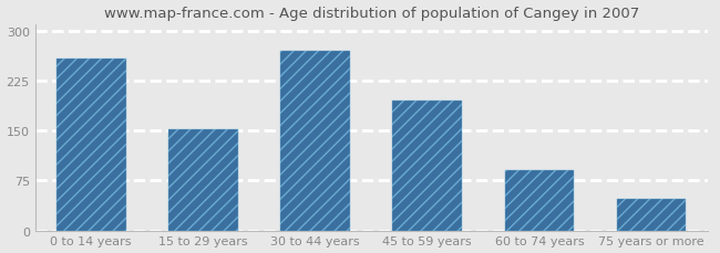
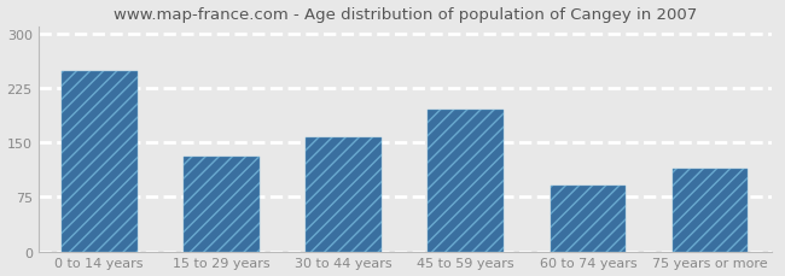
0 to 14 years: 258 -> 248
15 to 29 years: 152 -> 130
30 to 44 years: 270 -> 156
75 years or more: 48 -> 114
